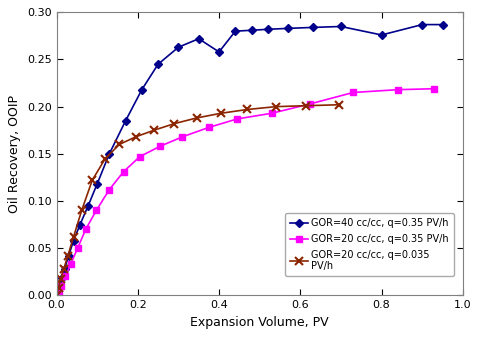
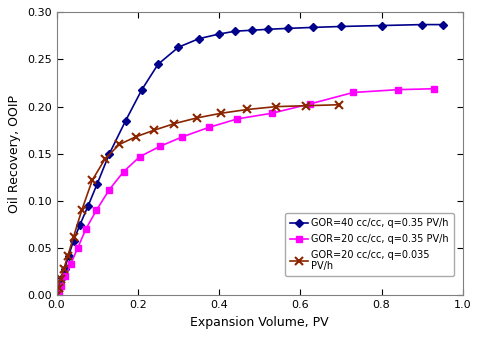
GOR=40 cc/cc, q=0.35 PV/h/0.4: 0.258 -> 0.277
GOR=40 cc/cc, q=0.35 PV/h/0.8: 0.276 -> 0.286
